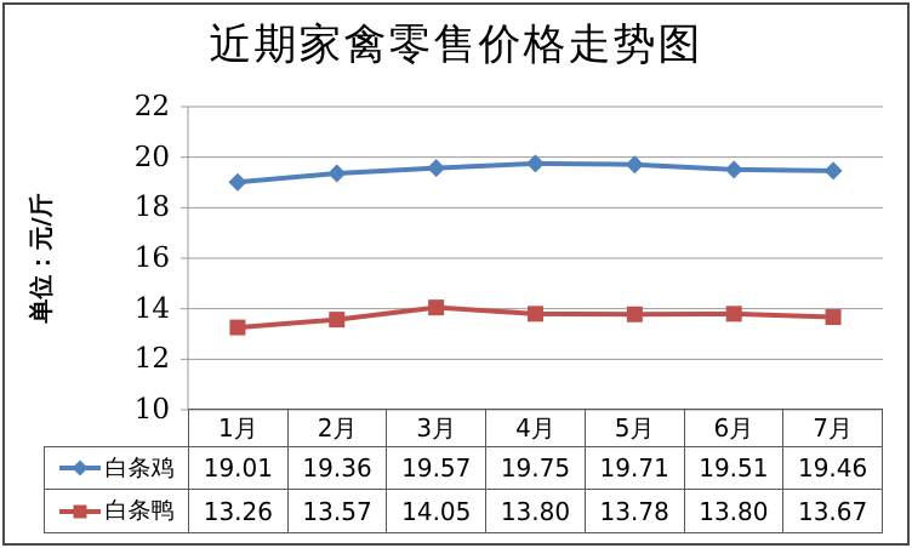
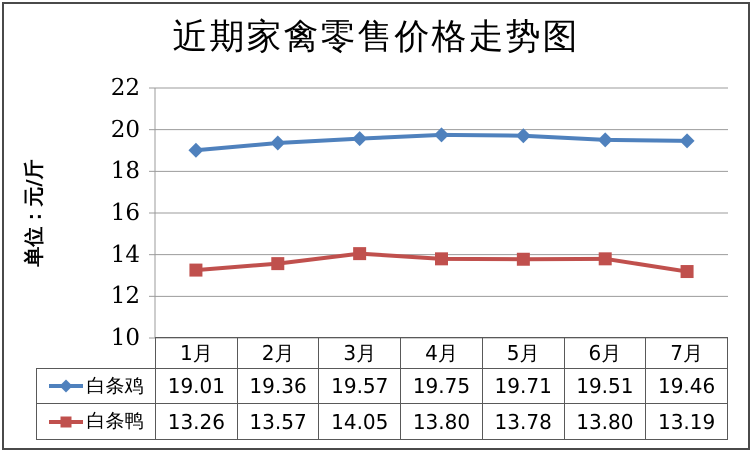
白条鸭/7月: 13.67 -> 13.19
